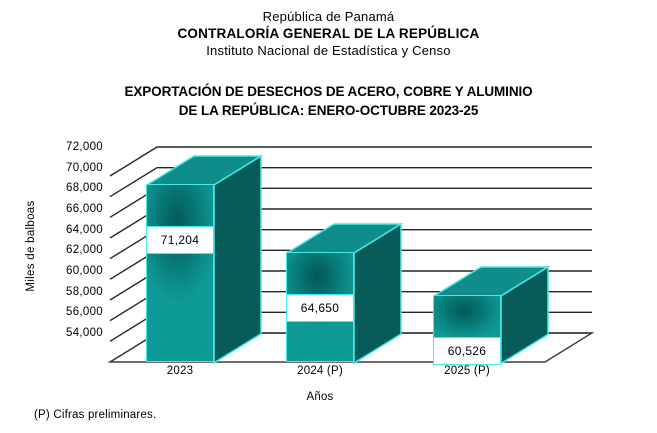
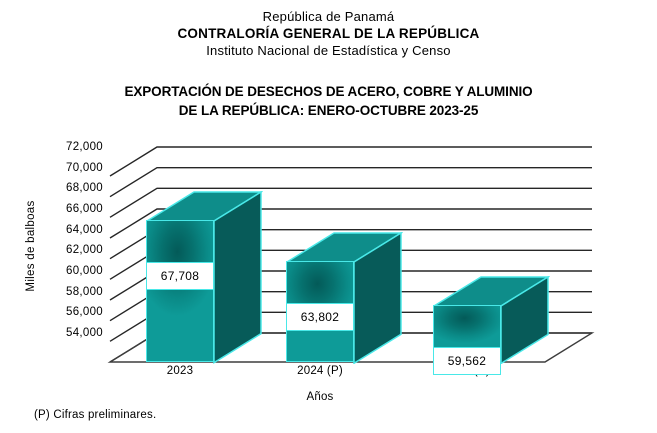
2023: 71,204 -> 67,708
2024 (P): 64,650 -> 63,802
2025 (P): 60,526 -> 59,562
